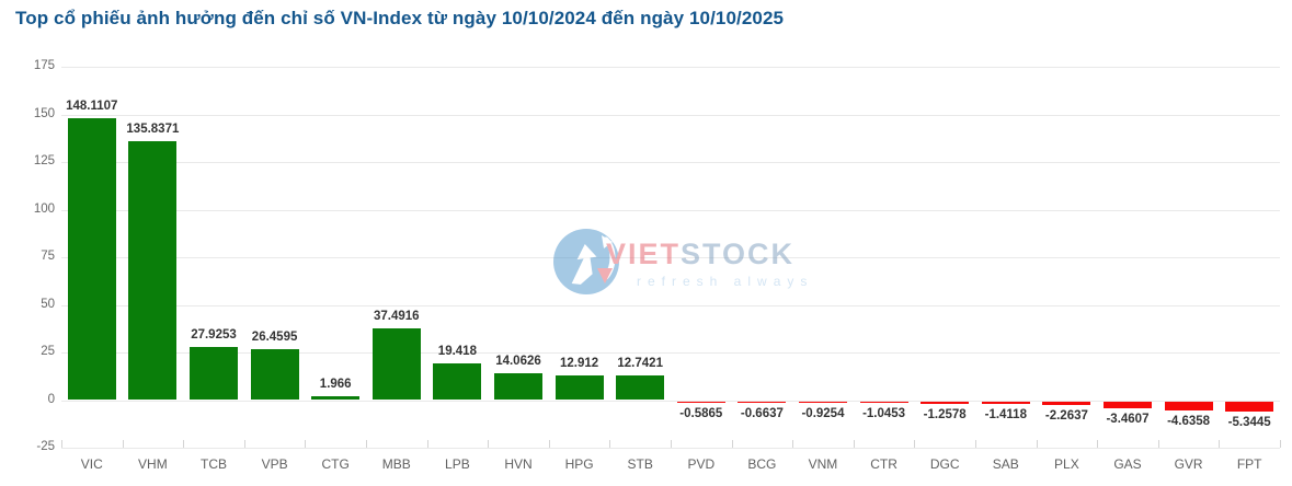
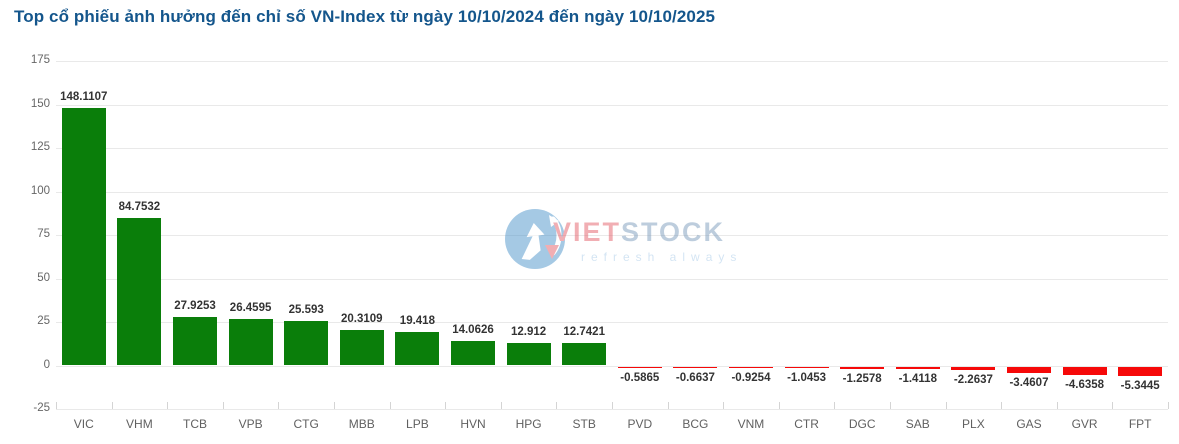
VHM: 135.8371 -> 84.7532
CTG: 1.966 -> 25.593
MBB: 37.4916 -> 20.3109
